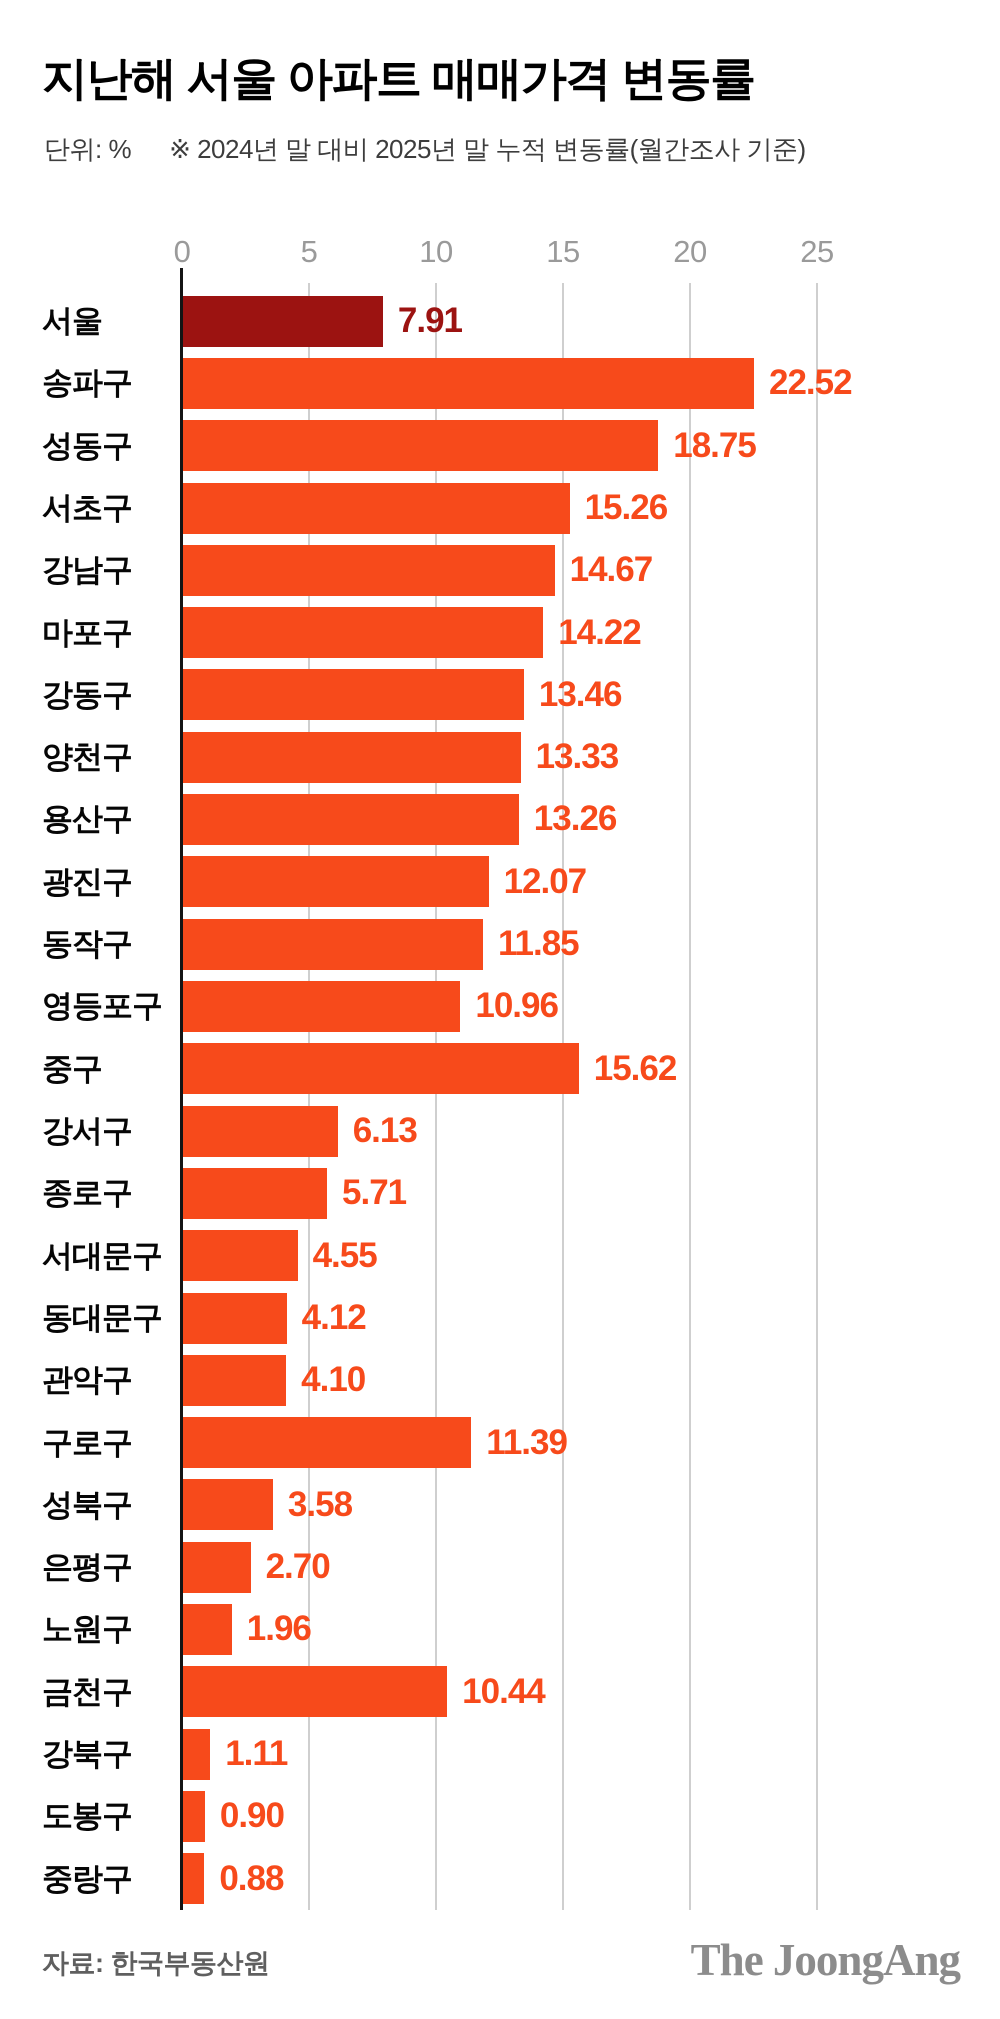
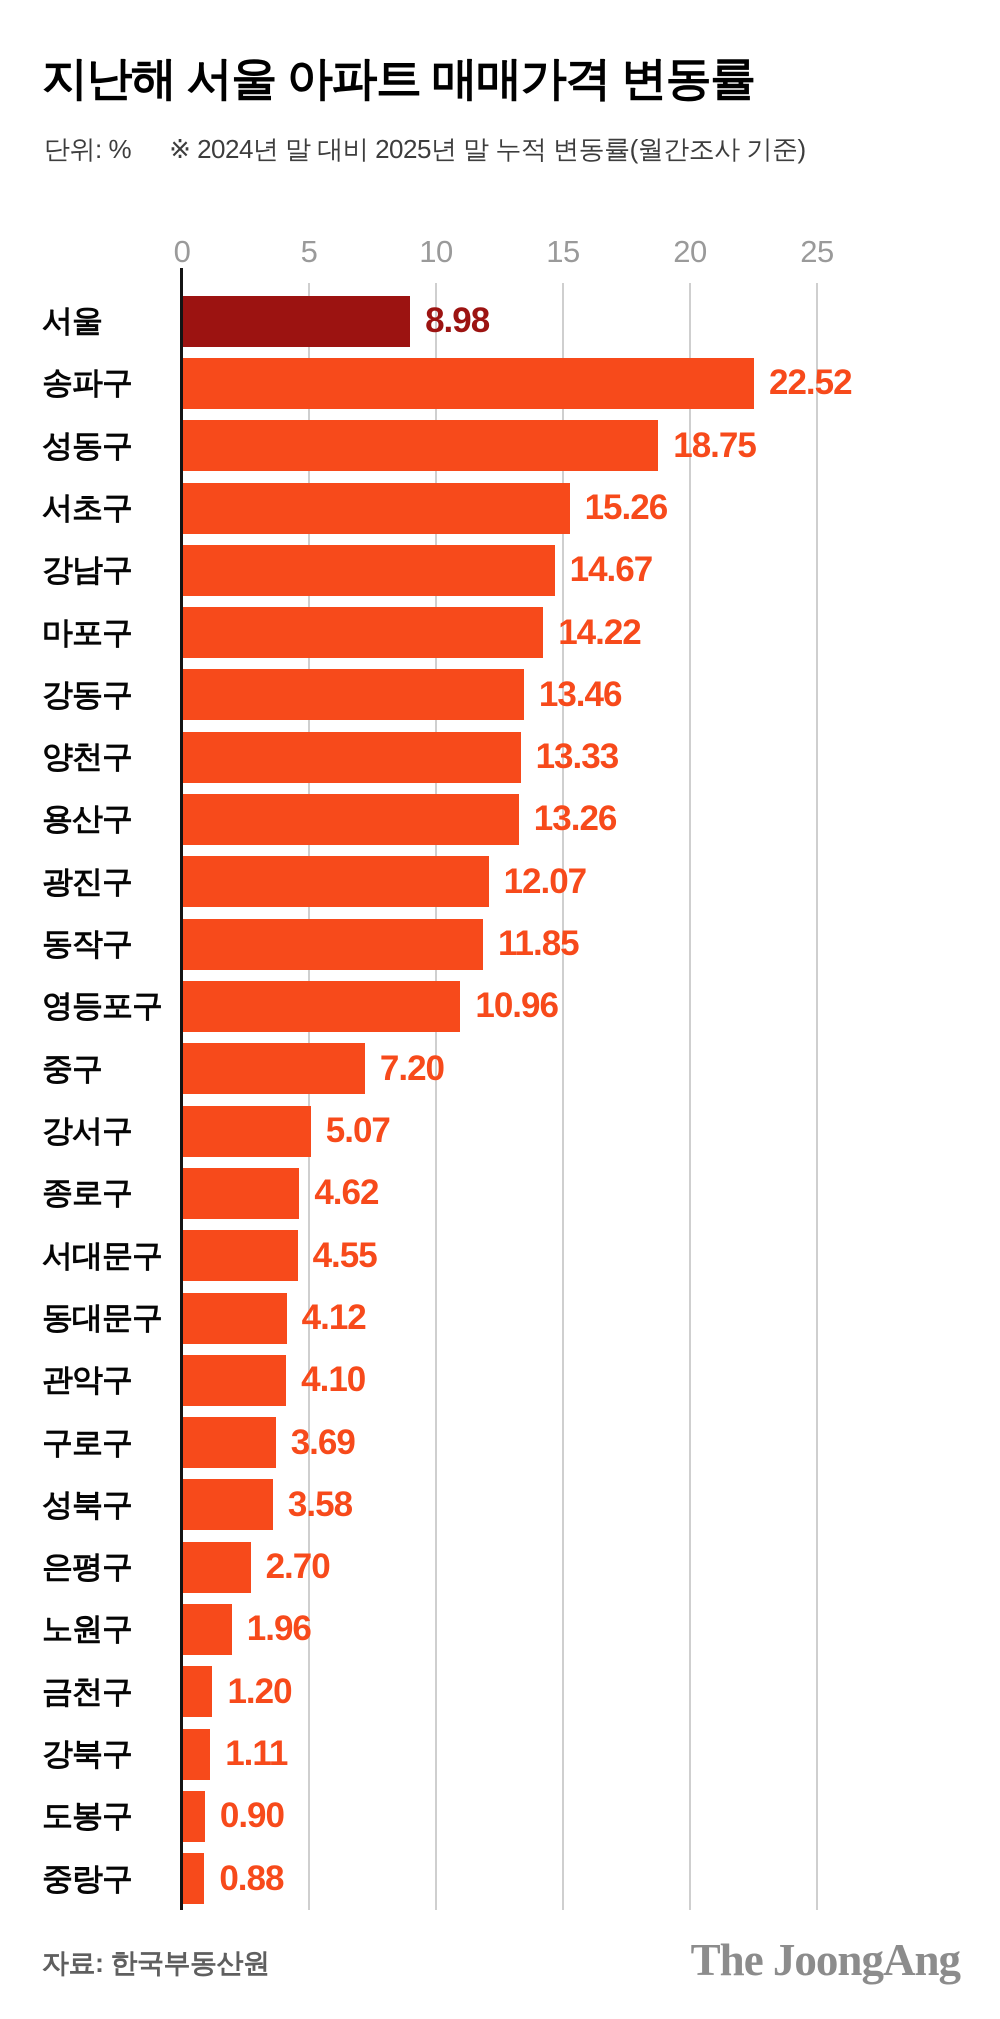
서울: 7.91 -> 8.98
중구: 15.62 -> 7.20
강서구: 6.13 -> 5.07
종로구: 5.71 -> 4.62
구로구: 11.39 -> 3.69
금천구: 10.44 -> 1.20
